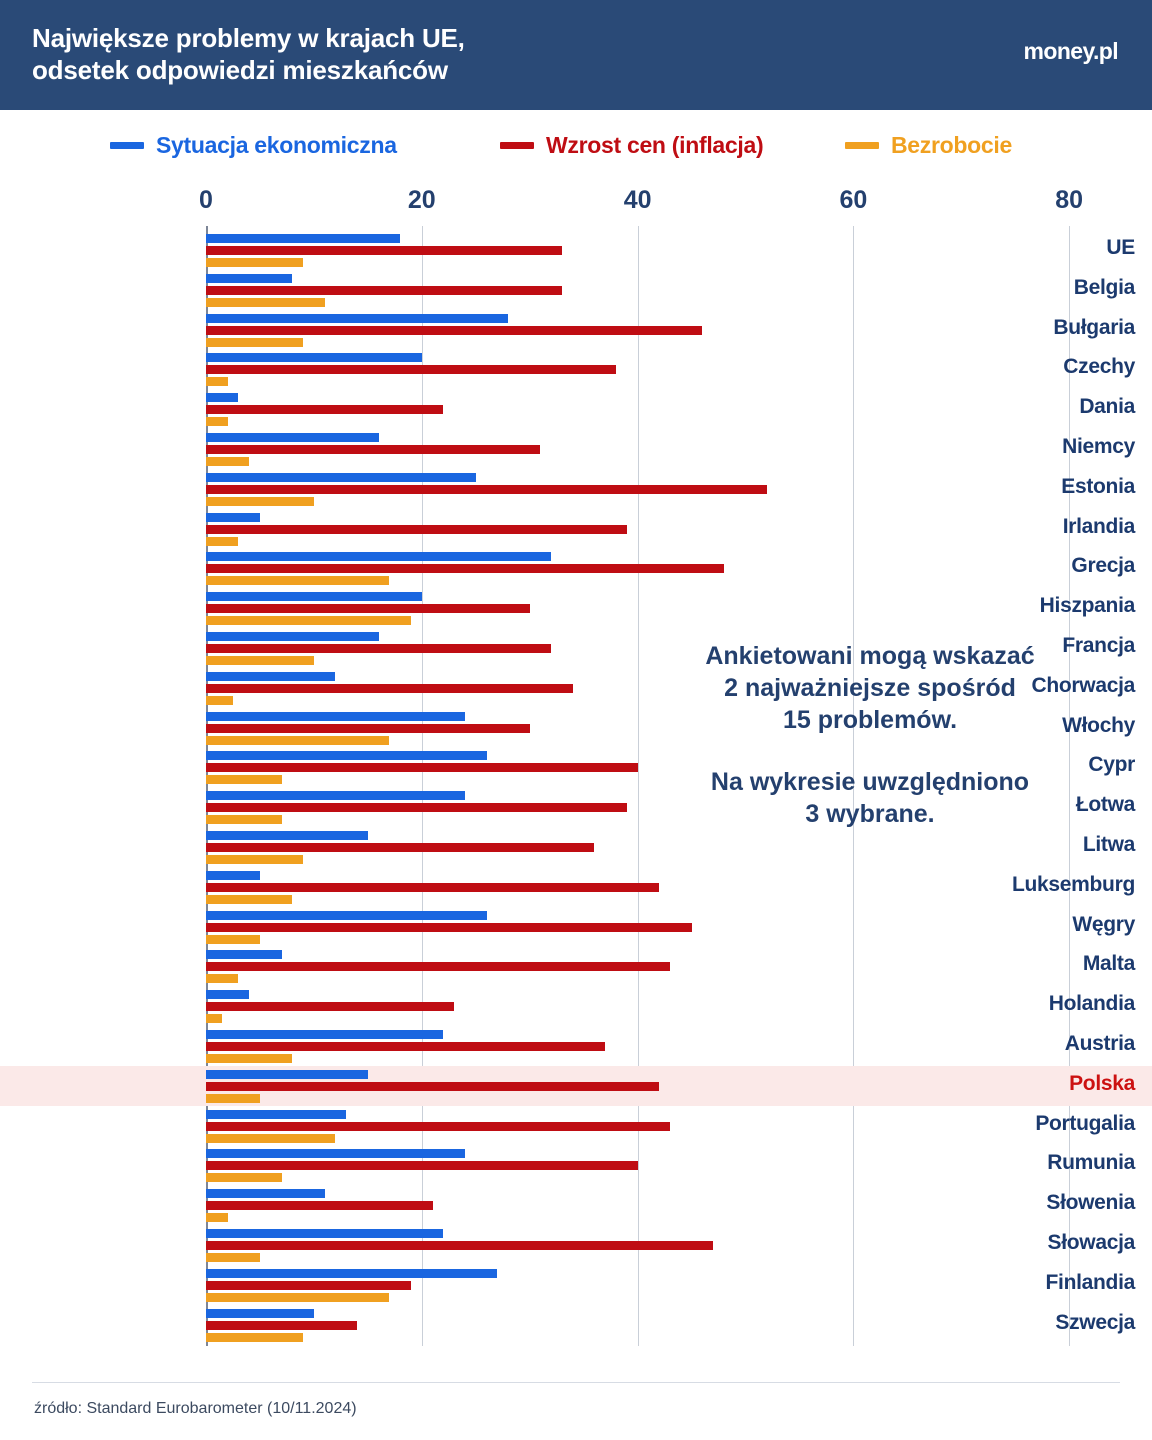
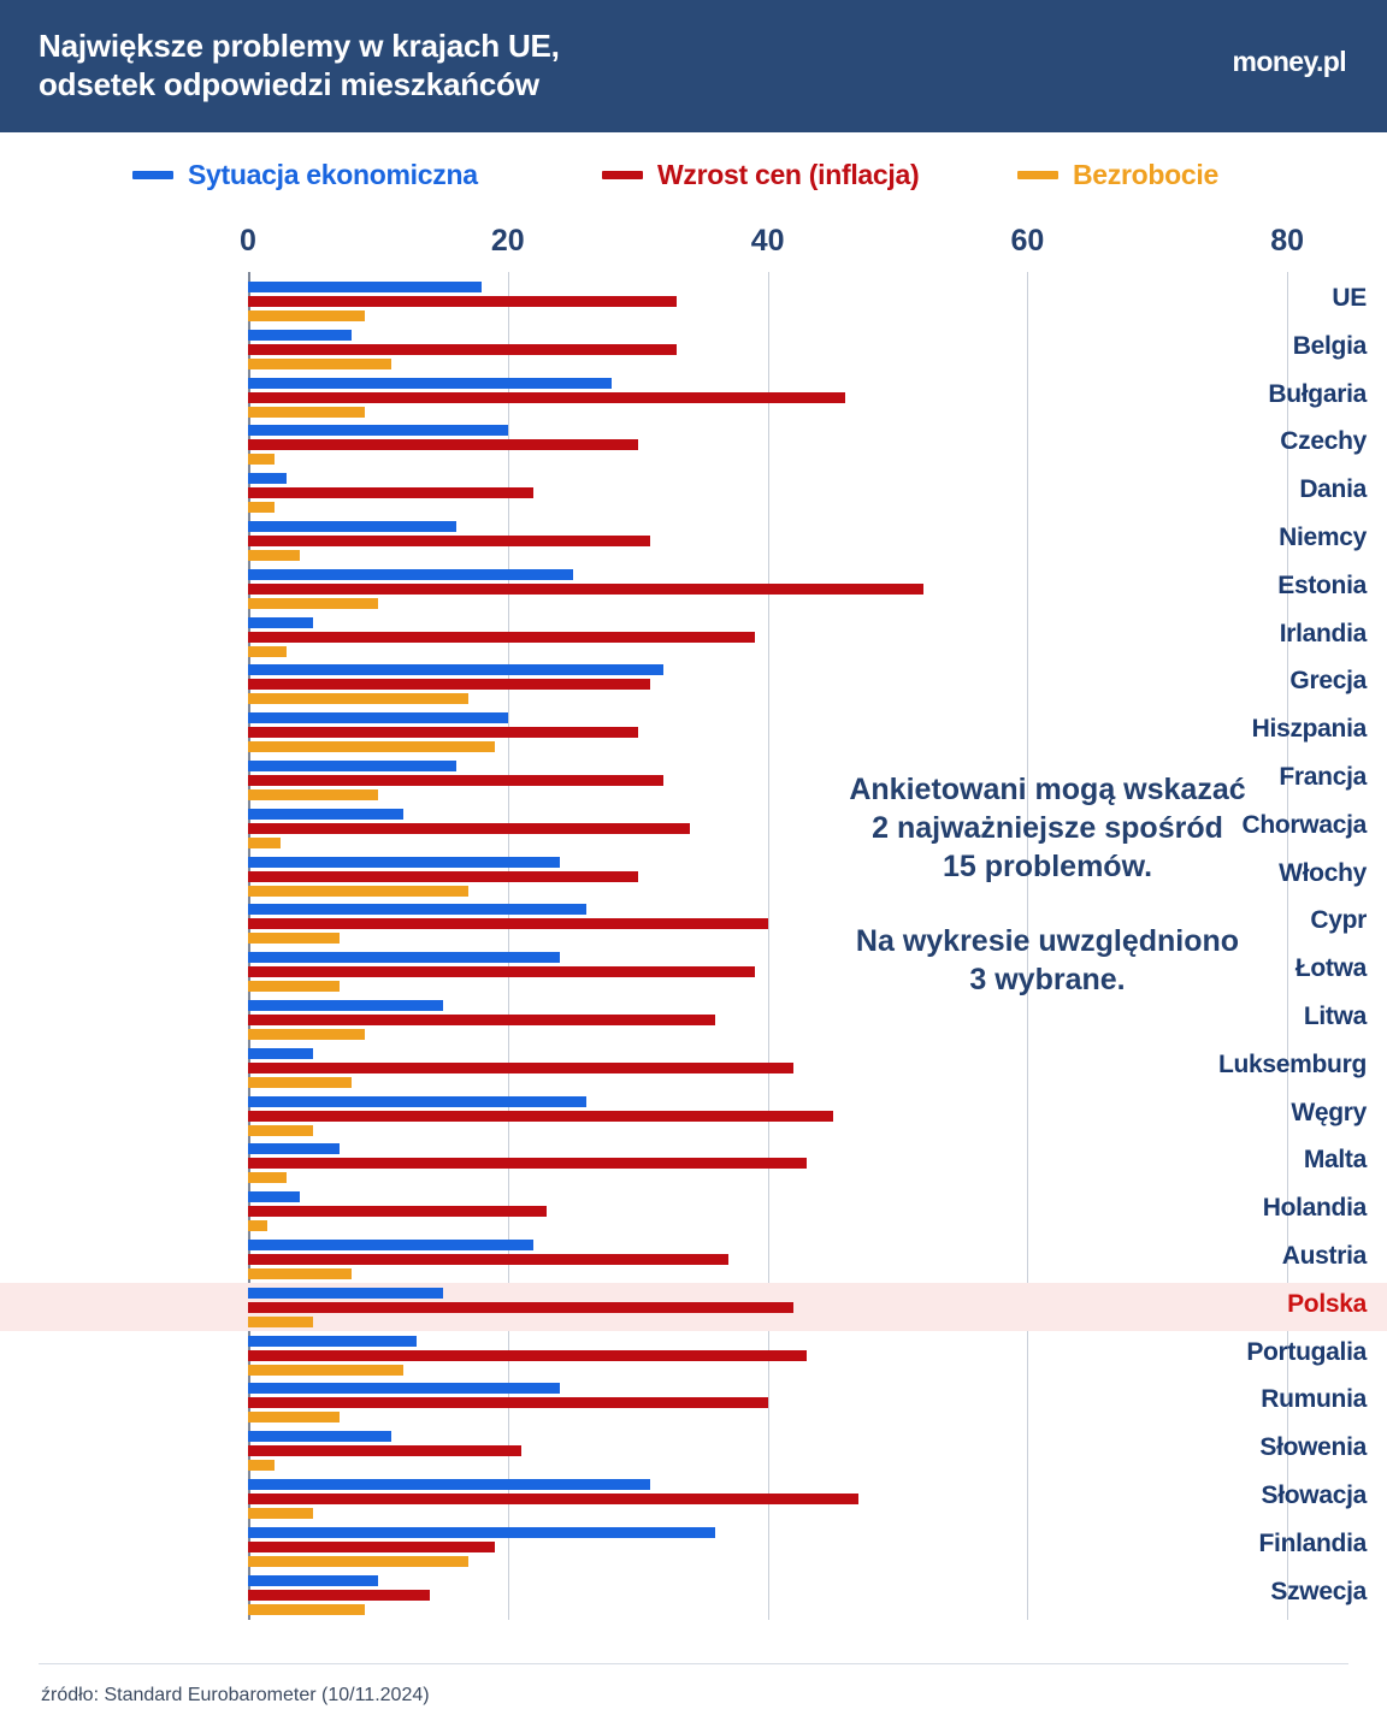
Wzrost cen (inflacja)/Czechy: 38 -> 30
Wzrost cen (inflacja)/Grecja: 48 -> 31
Sytuacja ekonomiczna/Słowacja: 22 -> 31
Sytuacja ekonomiczna/Finlandia: 27 -> 36
